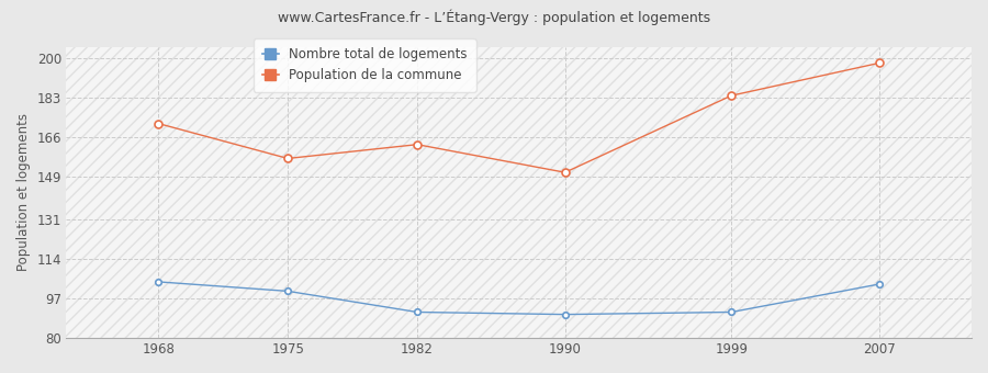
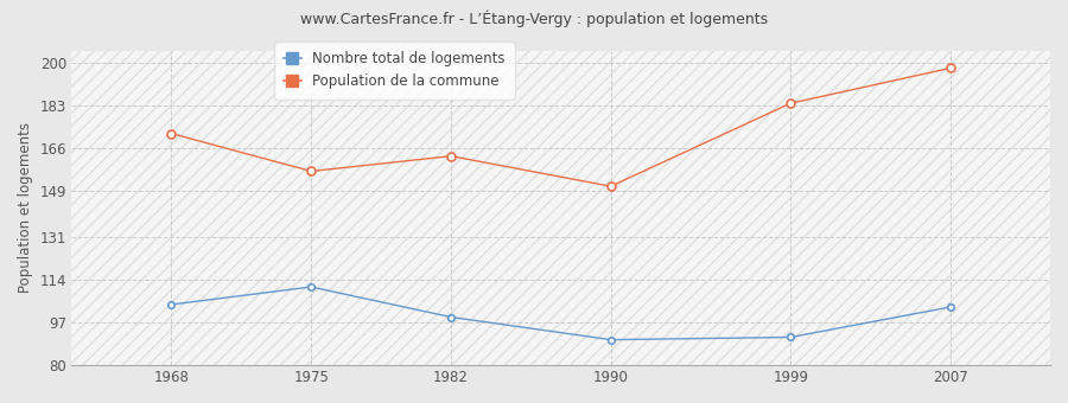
Nombre total de logements/1975: 100 -> 111
Nombre total de logements/1982: 91 -> 99
